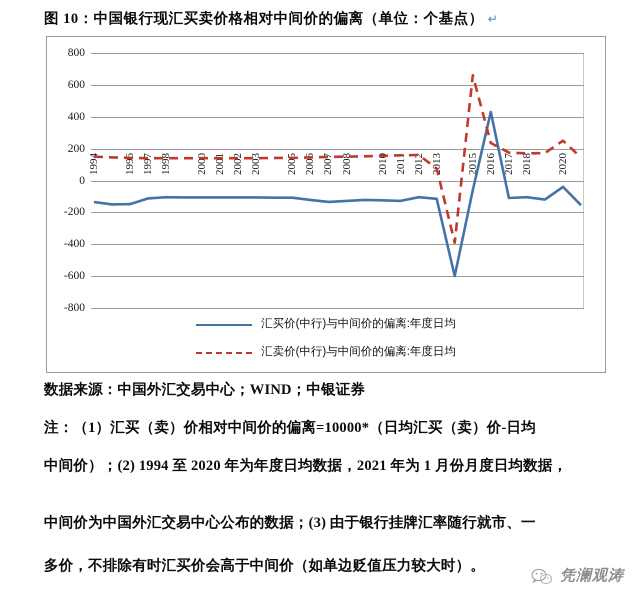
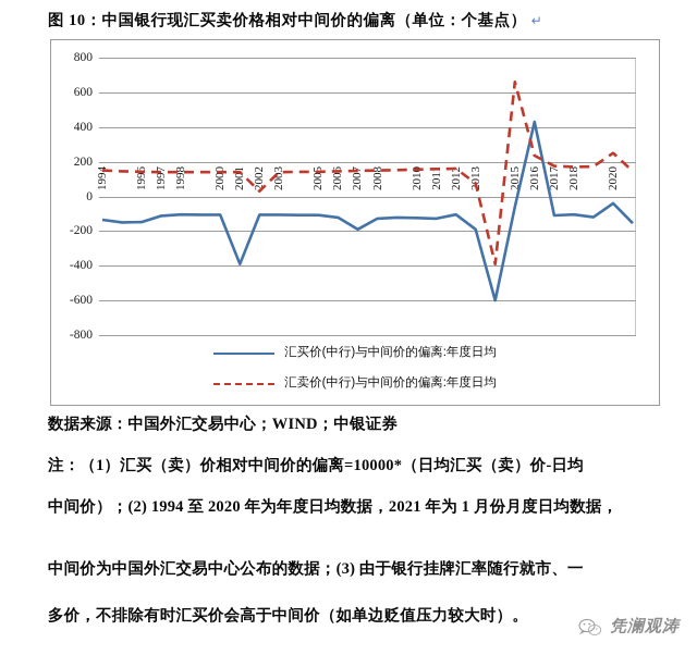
汇买价(中行)与中间价的偏离:年度日均/2001: -110 -> -390
汇卖价(中行)与中间价的偏离:年度日均/2002: 140 -> 30
汇买价(中行)与中间价的偏离:年度日均/2007: -130 -> -190
汇买价(中行)与中间价的偏离:年度日均/2013: -120 -> -190
